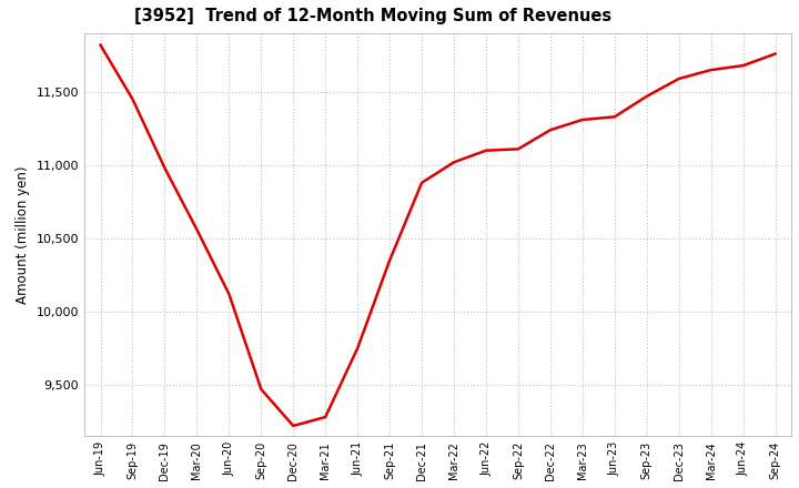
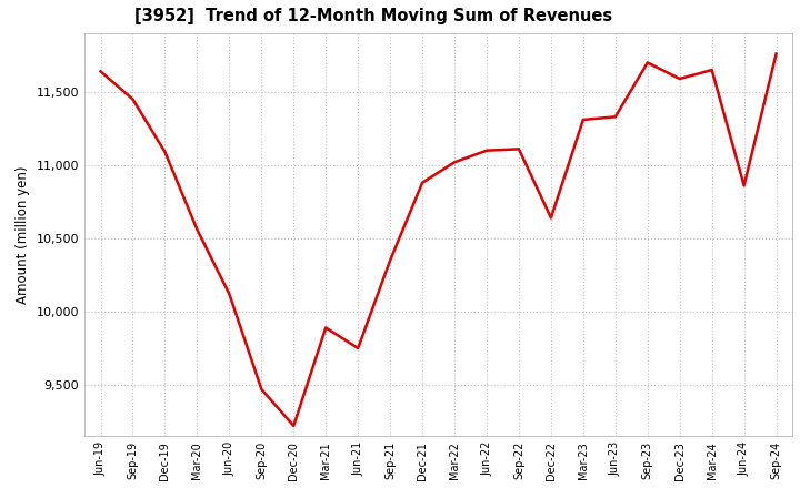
Jun-19: 11,820 -> 11,640
Dec-19: 10,980 -> 11,090
Mar-21: 9,280 -> 9,890
Dec-22: 11,240 -> 10,640
Sep-23: 11,470 -> 11,700
Jun-24: 11,680 -> 10,860
